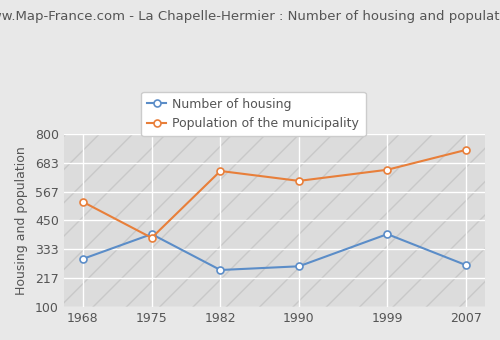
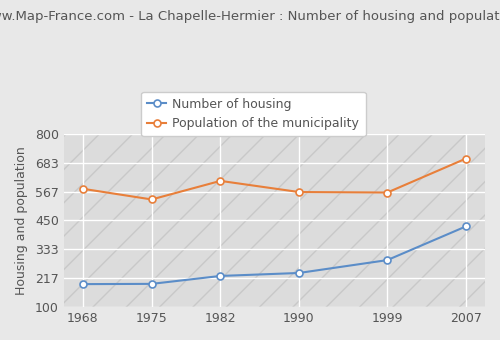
Number of housing/1968: 295 -> 193
Population of the municipality/1968: 525 -> 578
Number of housing/1975: 395 -> 194
Population of the municipality/1975: 380 -> 535
Number of housing/1982: 250 -> 226
Population of the municipality/1982: 650 -> 610
Number of housing/1990: 265 -> 238
Population of the municipality/1990: 610 -> 565
Number of housing/1999: 395 -> 290
Population of the municipality/1999: 655 -> 563
Number of housing/2007: 270 -> 426
Population of the municipality/2007: 735 -> 700
